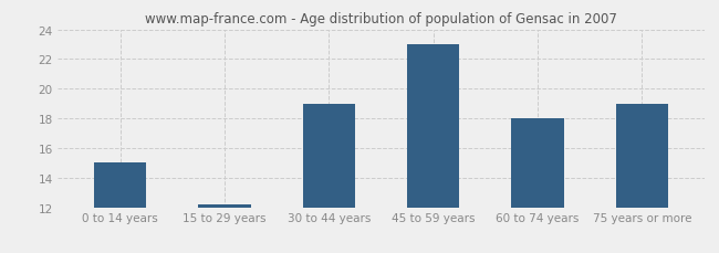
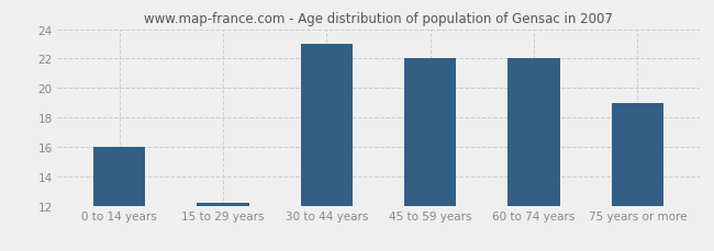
0 to 14 years: 15.0 -> 16.0
30 to 44 years: 19.0 -> 23.0
45 to 59 years: 23.0 -> 22.0
60 to 74 years: 18.0 -> 22.0
